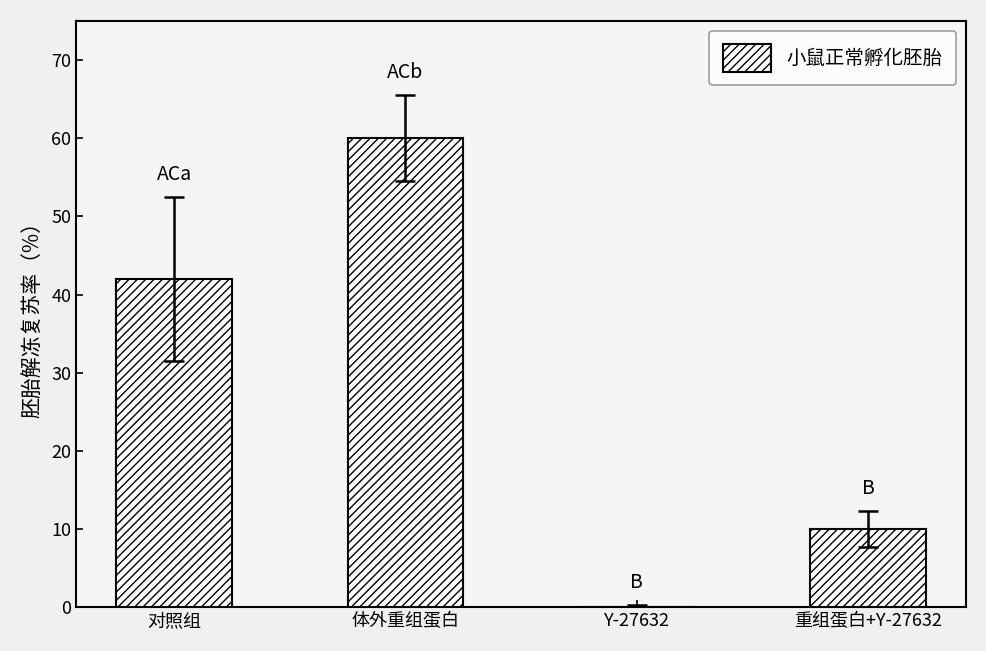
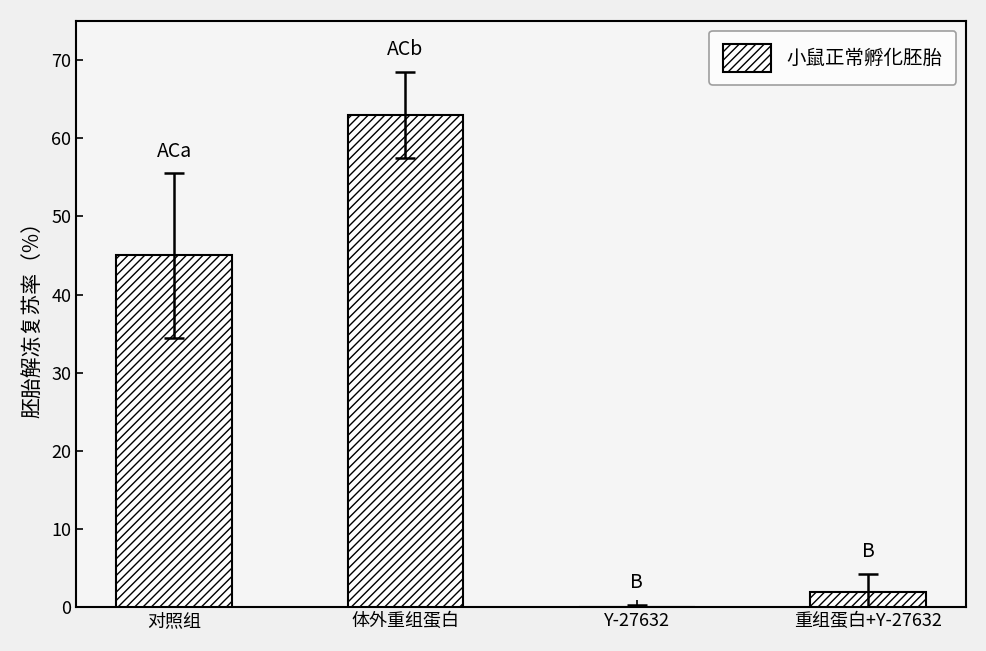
对照组: 42 -> 45
体外重组蛋白: 60 -> 63
重组蛋白+Y-27632: 10 -> 2
